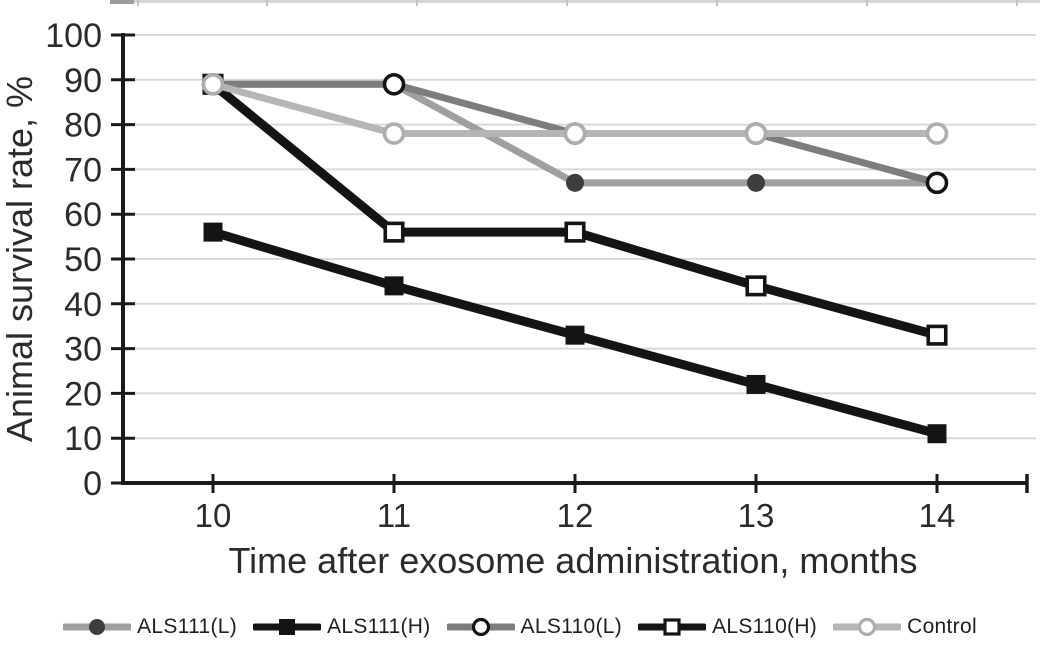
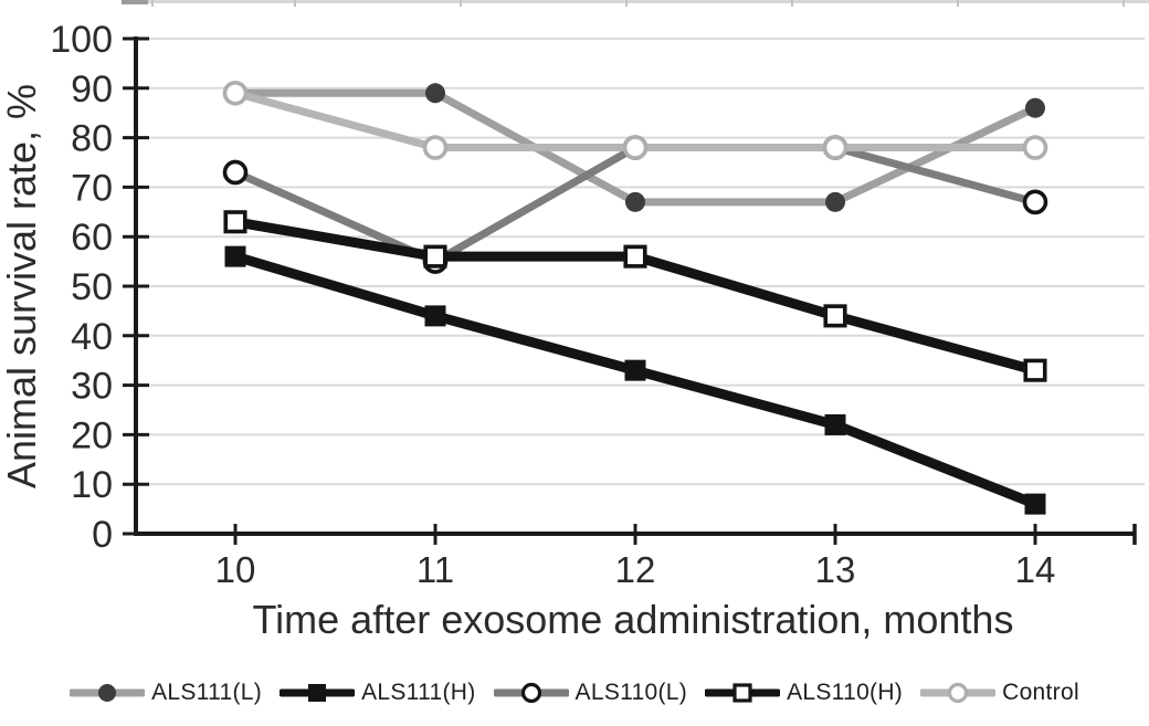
ALS110(L)/10: 89 -> 73
ALS110(H)/10: 89 -> 63
ALS110(L)/11: 89 -> 55
ALS111(L)/14: 67 -> 86
ALS111(H)/14: 11 -> 6
